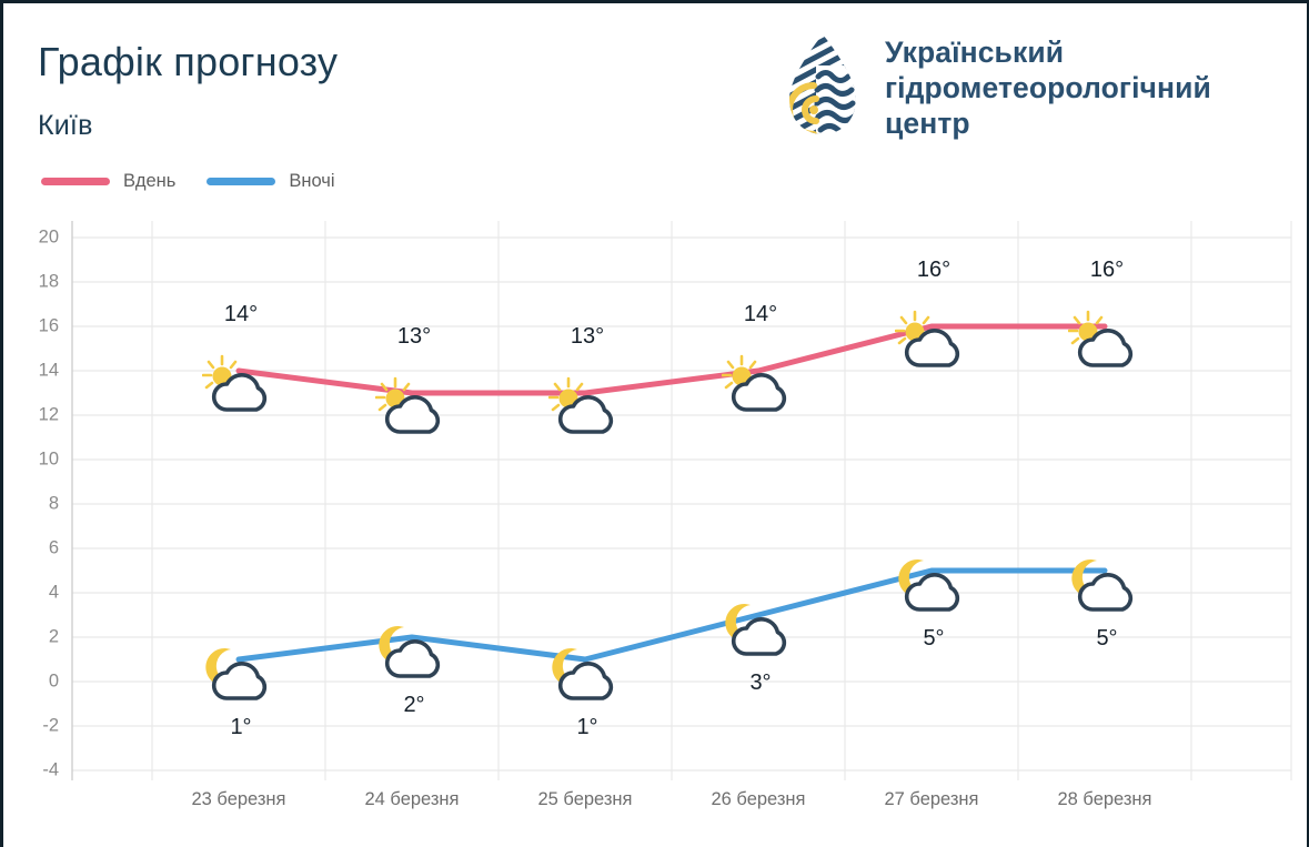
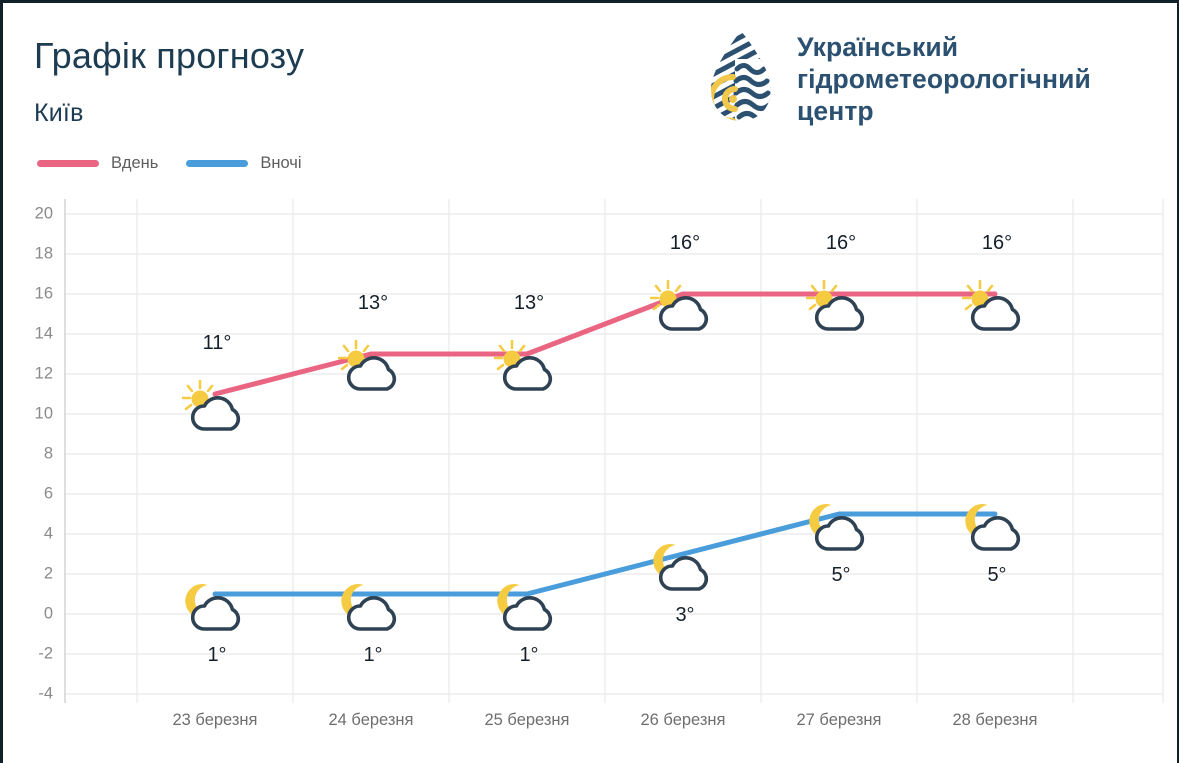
Вдень/23 березня: 14° -> 11°
Вночі/24 березня: 2° -> 1°
Вдень/26 березня: 14° -> 16°
